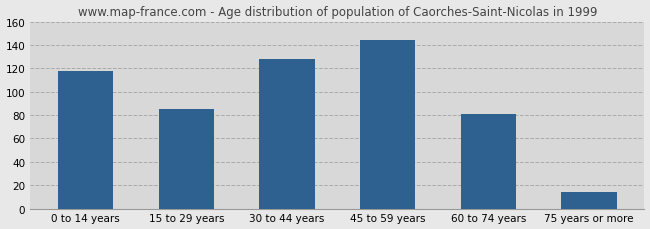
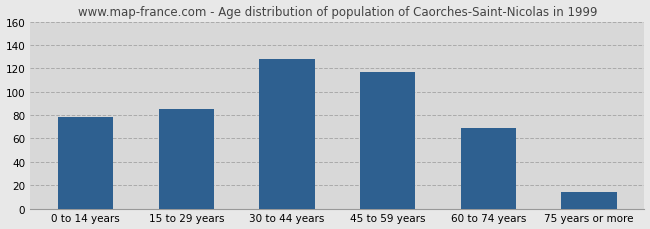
0 to 14 years: 118 -> 78
45 to 59 years: 144 -> 117
60 to 74 years: 81 -> 69
